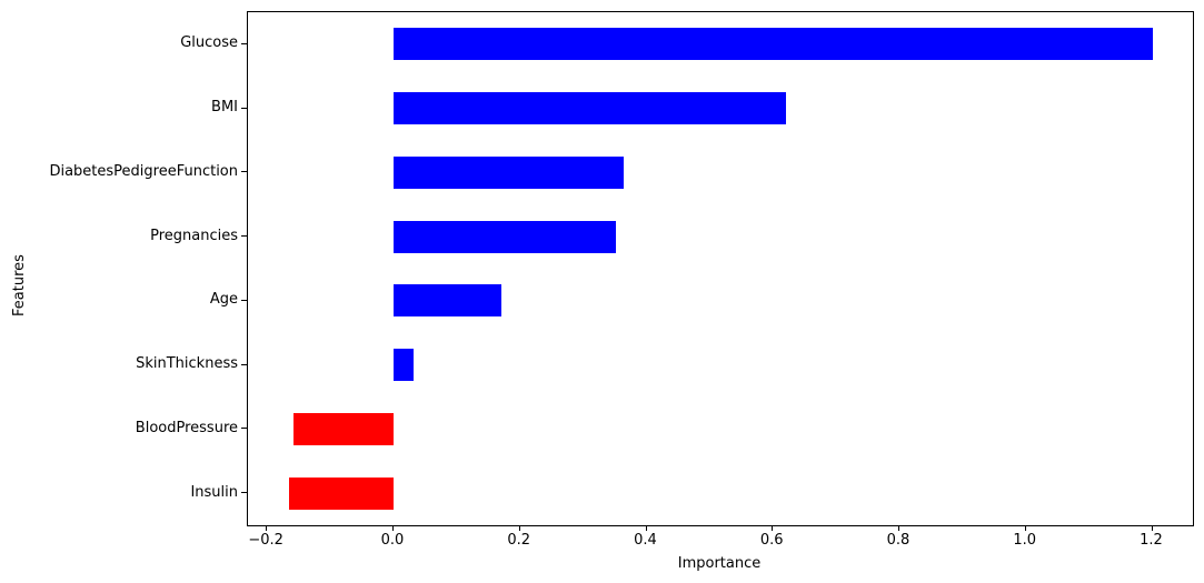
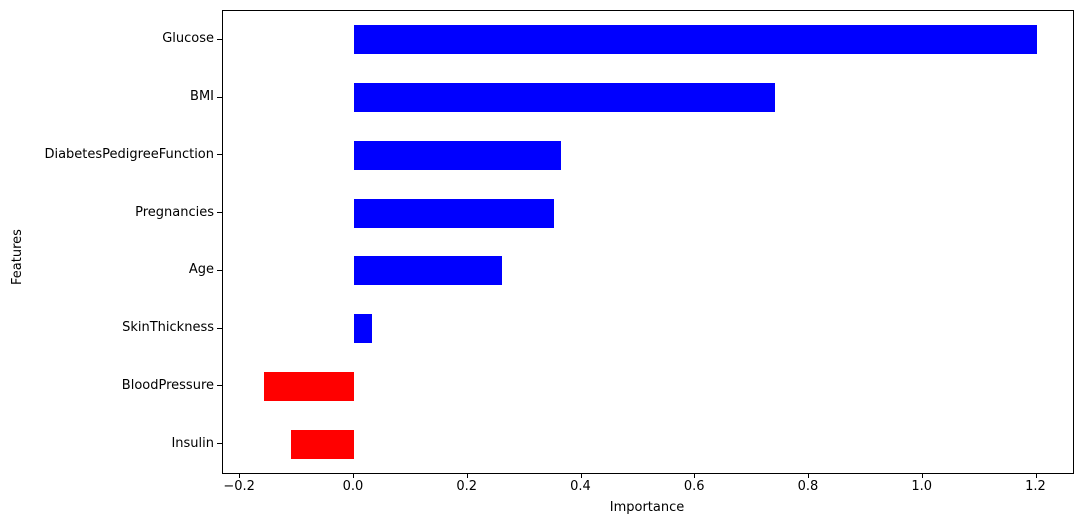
BMI: 0.62 -> 0.74
Age: 0.17 -> 0.26
Insulin: -0.17 -> -0.11
